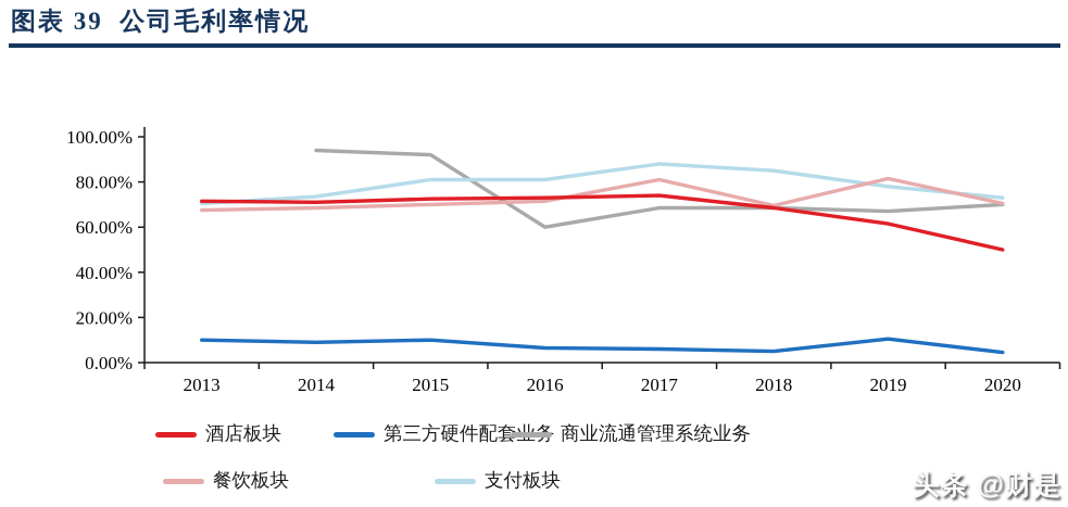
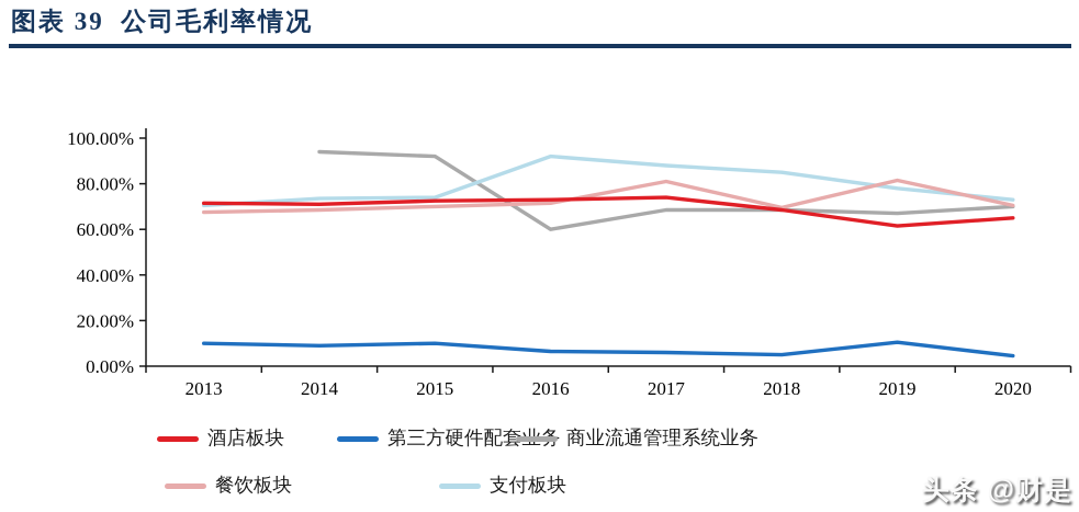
支付板块/2015: 81% -> 74%
支付板块/2016: 81% -> 92%
酒店板块/2020: 50% -> 65%
